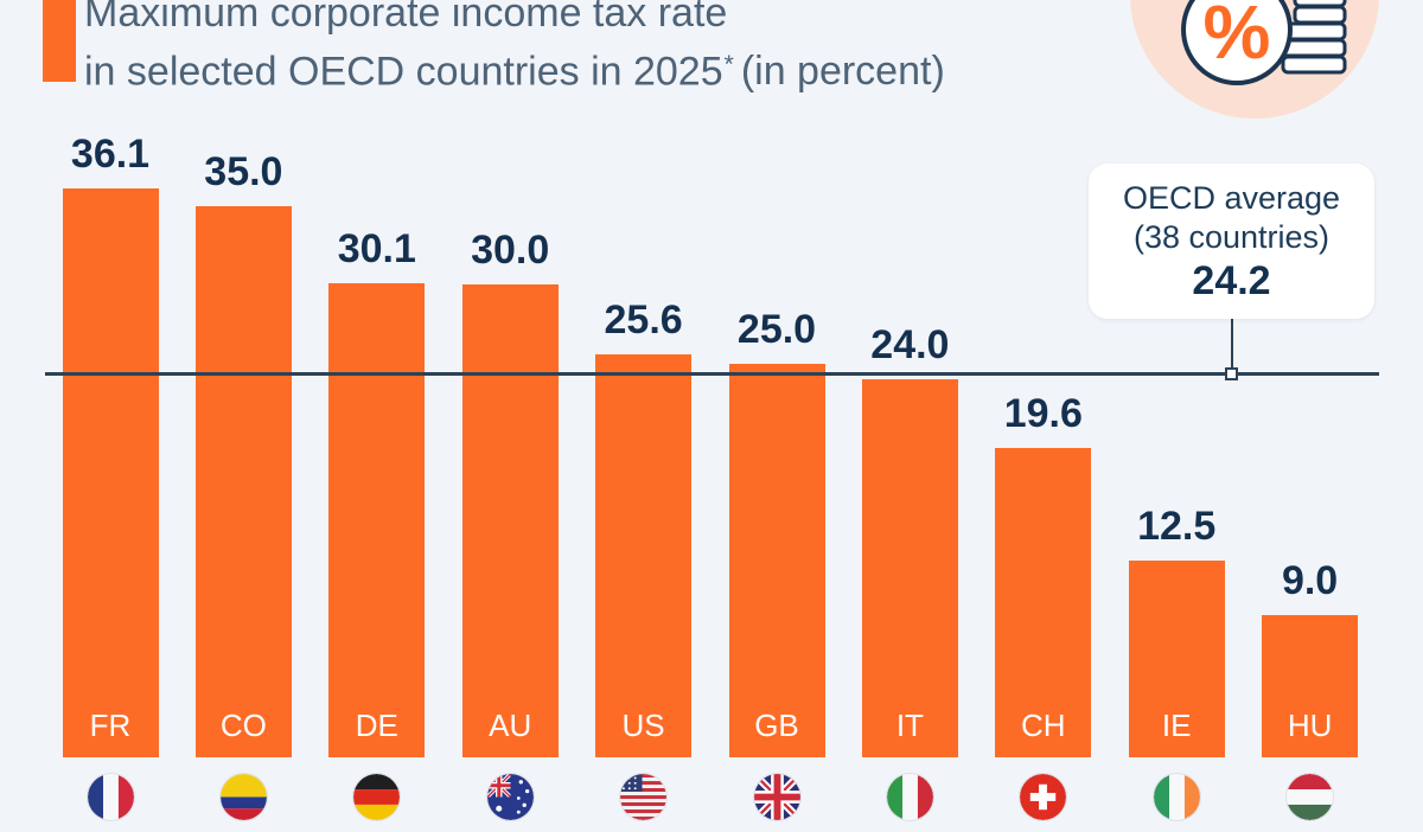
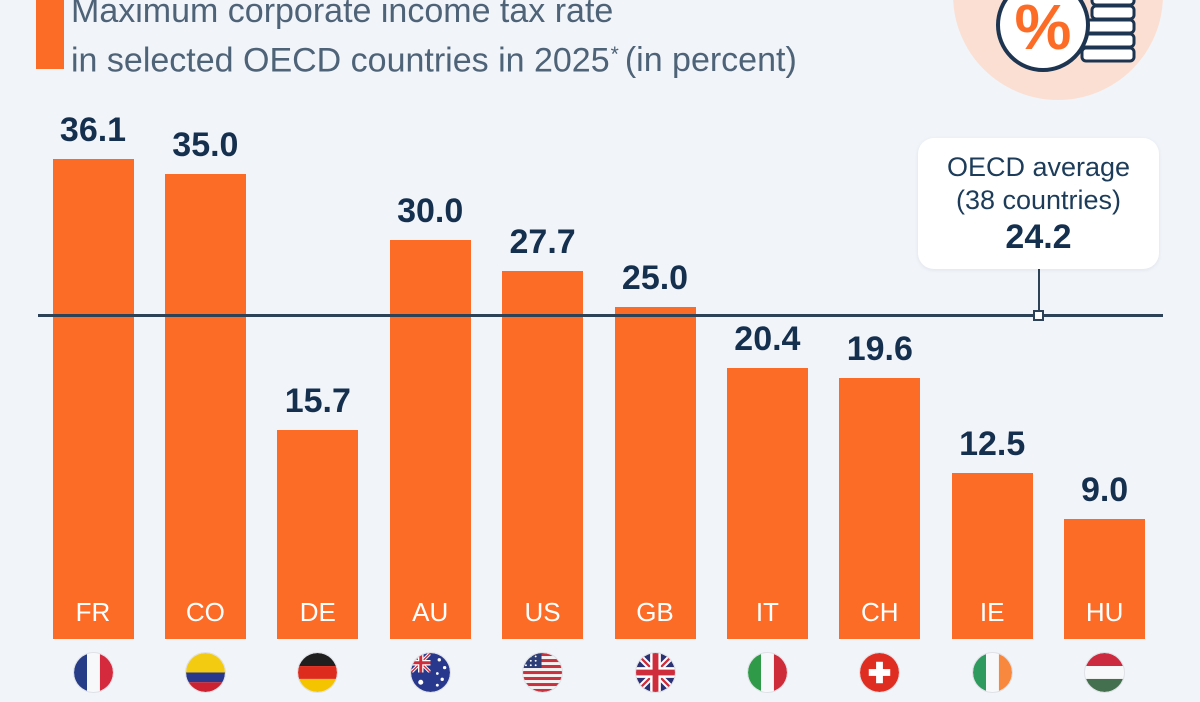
DE: 30.1 -> 15.7
US: 25.6 -> 27.7
IT: 24.0 -> 20.4
